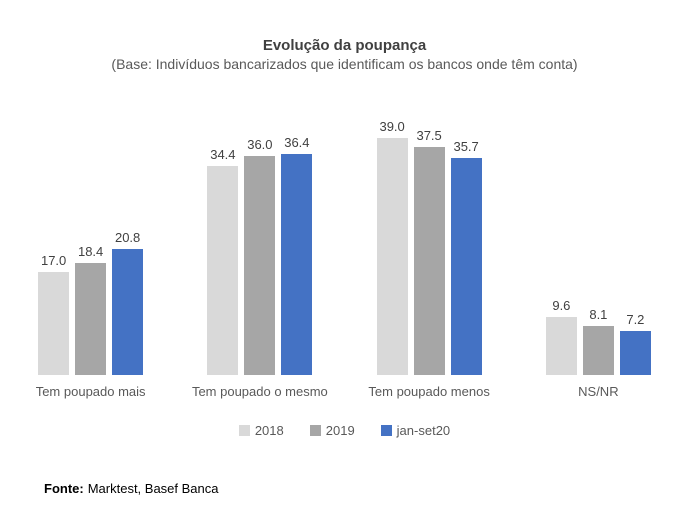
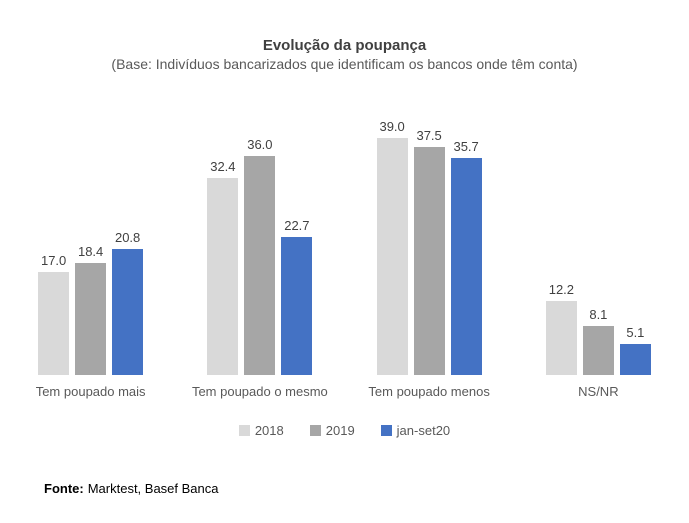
2018/Tem poupado o mesmo: 34.4 -> 32.4
jan-set20/Tem poupado o mesmo: 36.4 -> 22.7
2018/NS/NR: 9.6 -> 12.2
jan-set20/NS/NR: 7.2 -> 5.1
